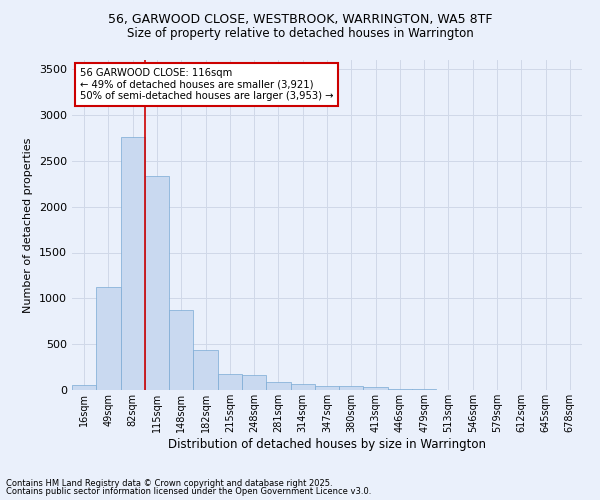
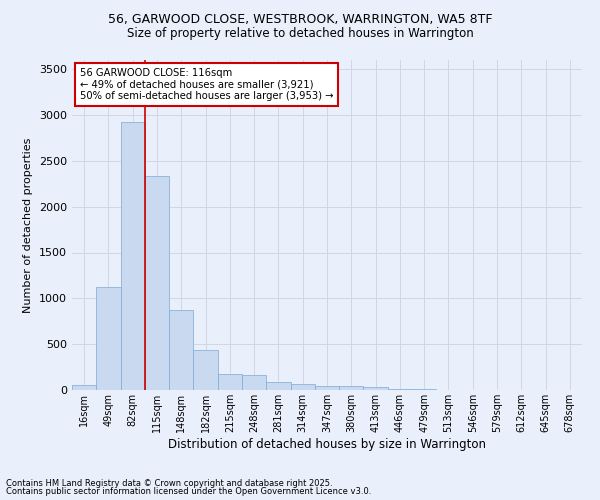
82sqm: 2760 -> 2920
